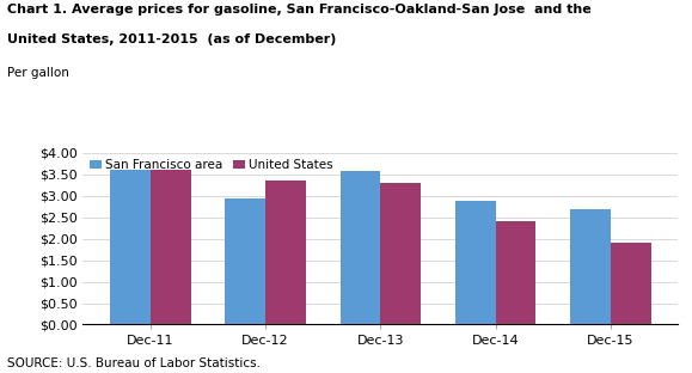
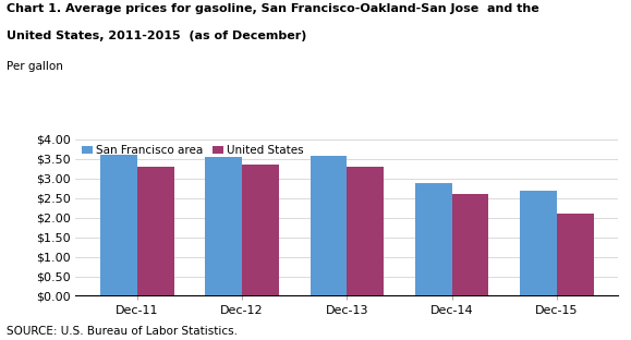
United States/Dec-11: $3.60 -> $3.31
San Francisco area/Dec-12: $2.95 -> $3.55
United States/Dec-14: $2.40 -> $2.60
United States/Dec-15: $1.90 -> $2.11
